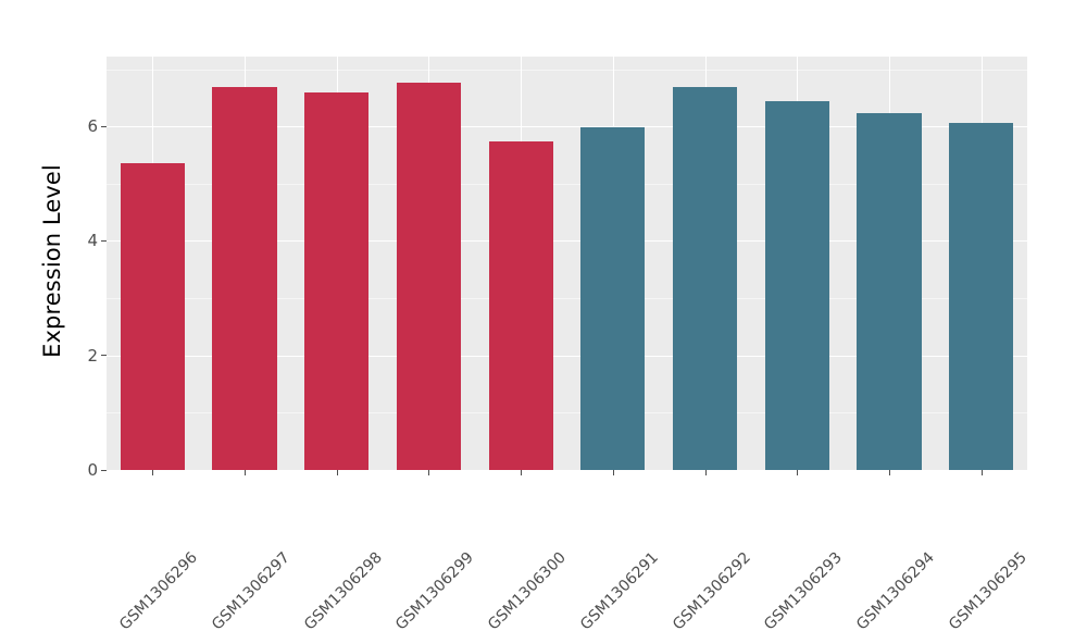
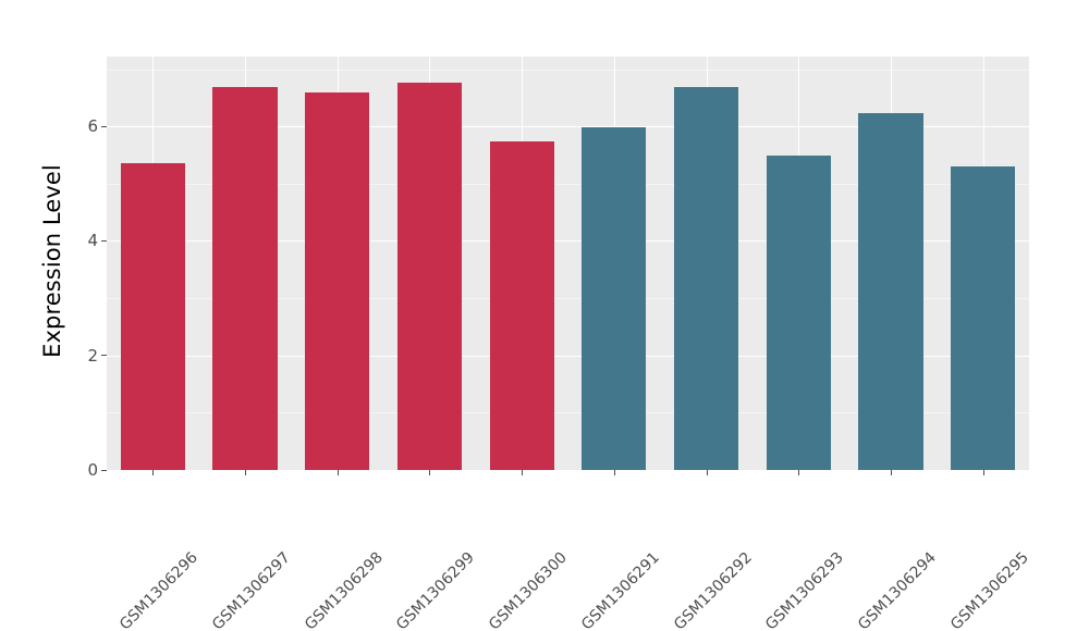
GSM1306293: 6.5 -> 5.5
GSM1306295: 6.1 -> 5.3
